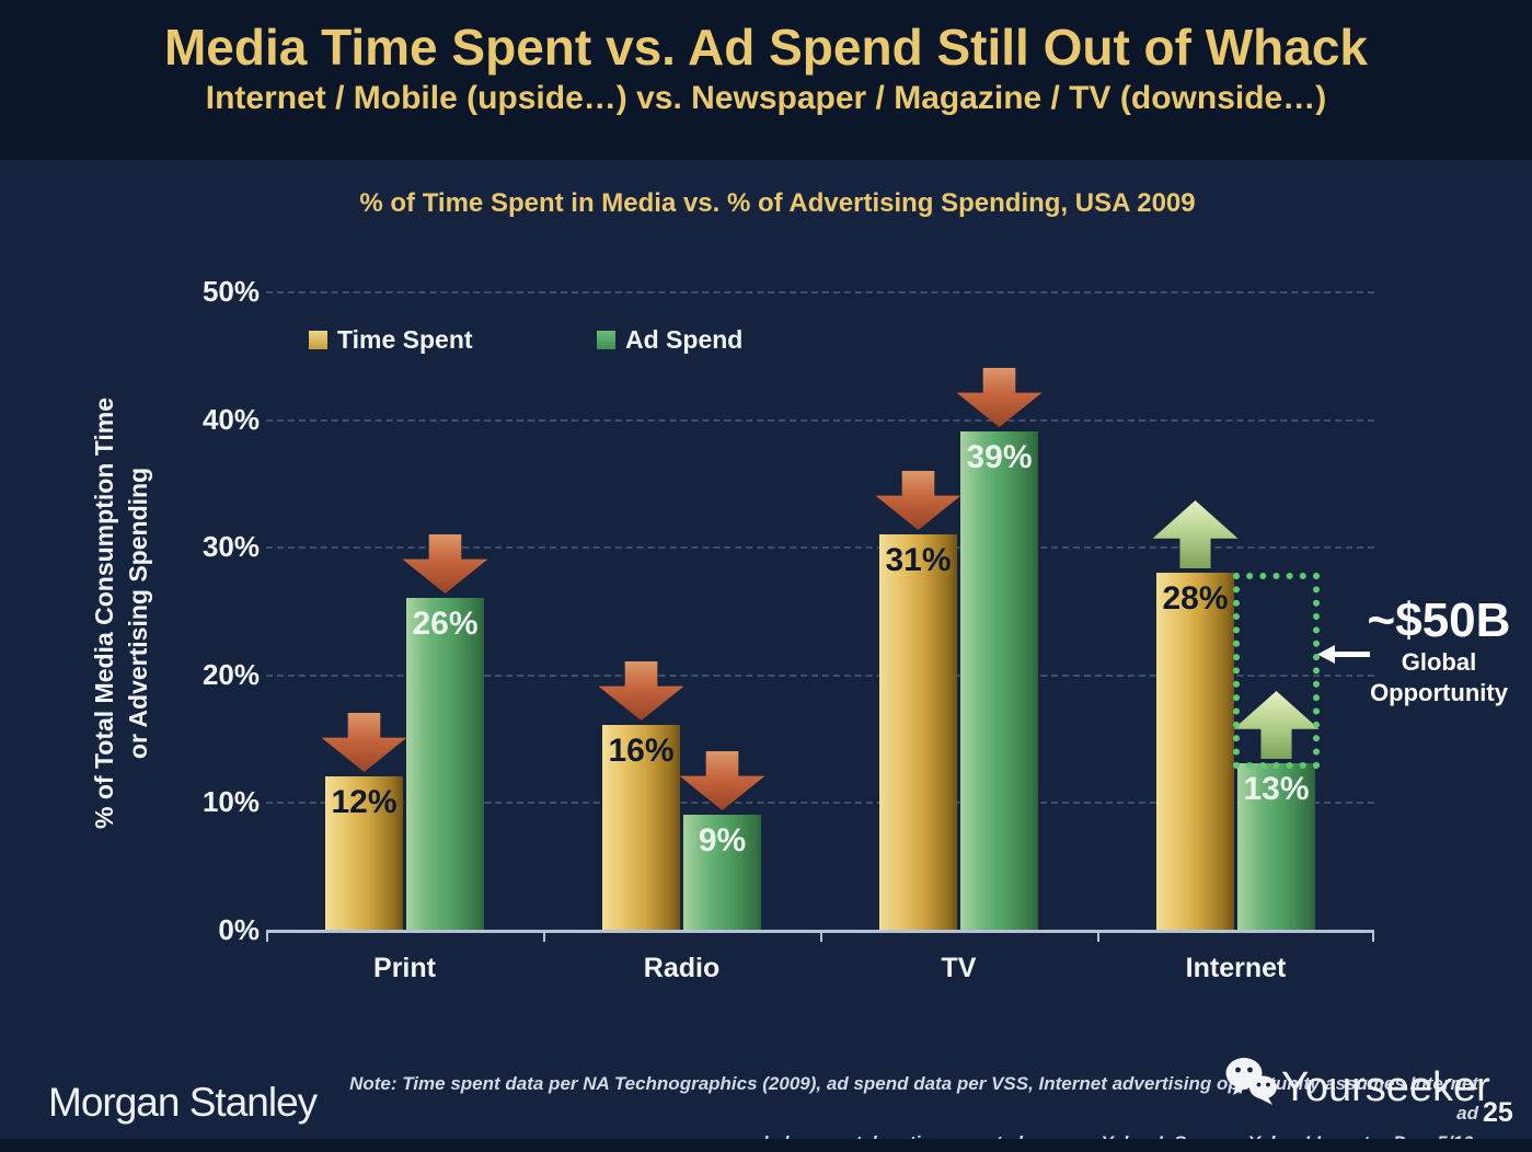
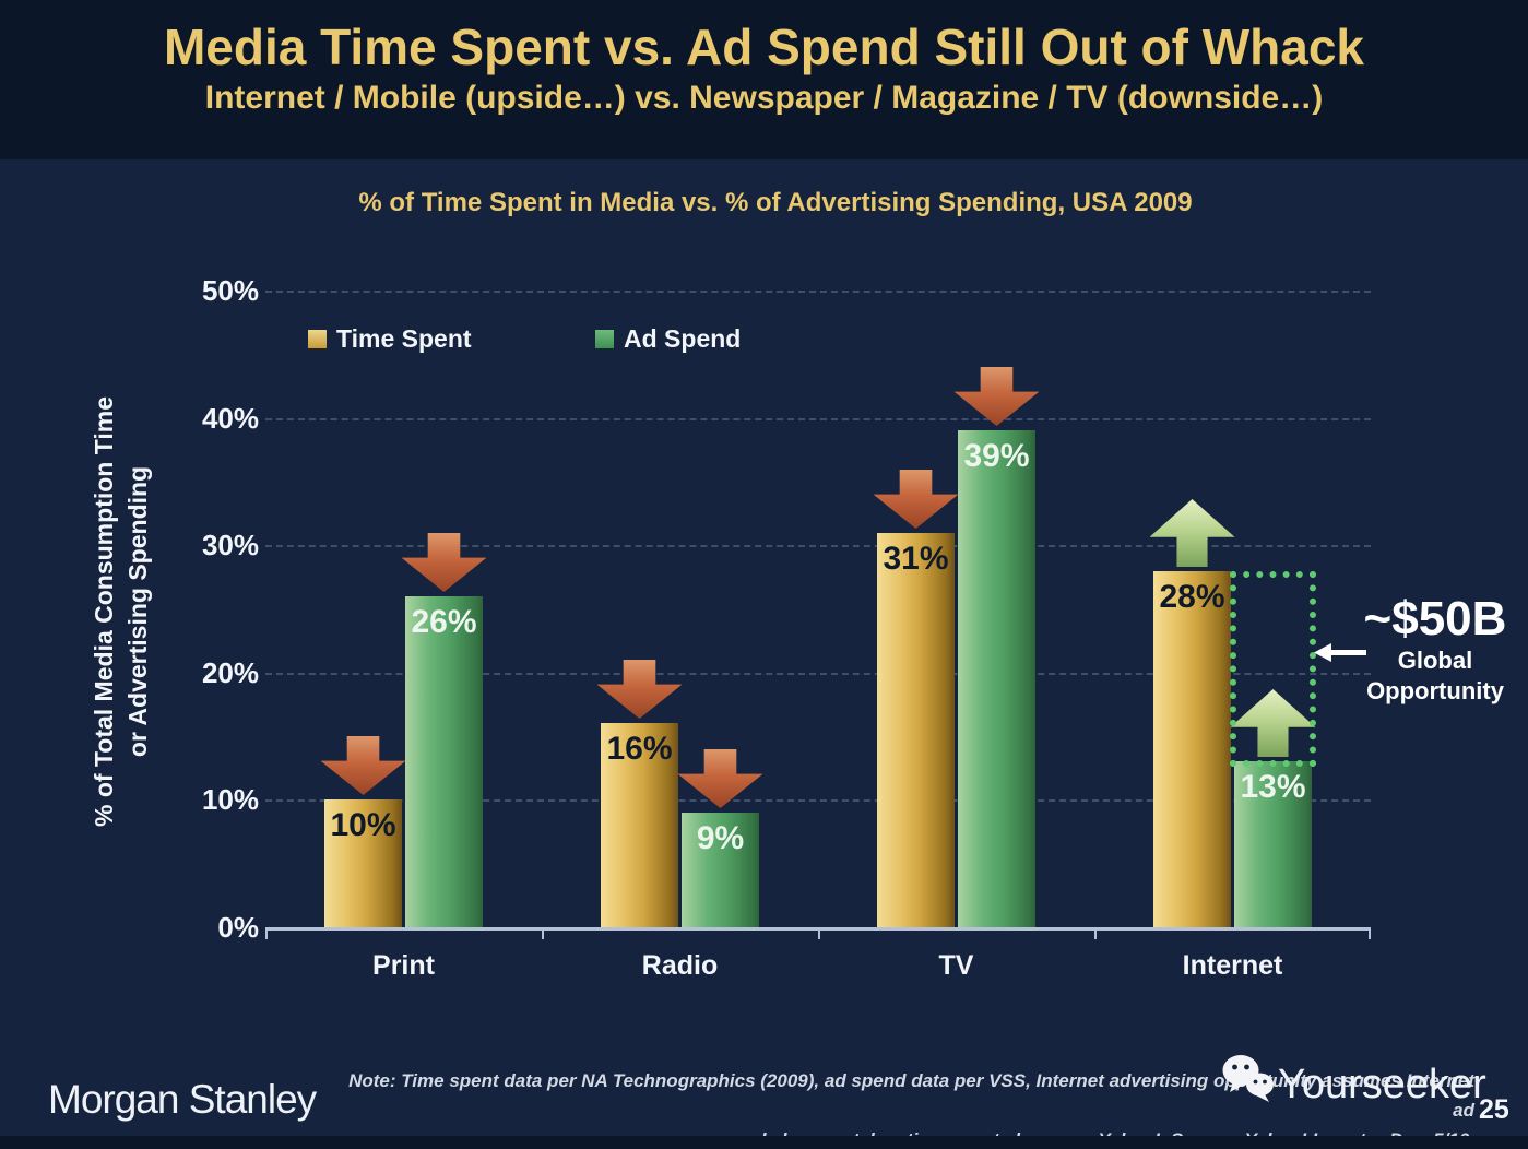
Time Spent/Print: 12% -> 10%
